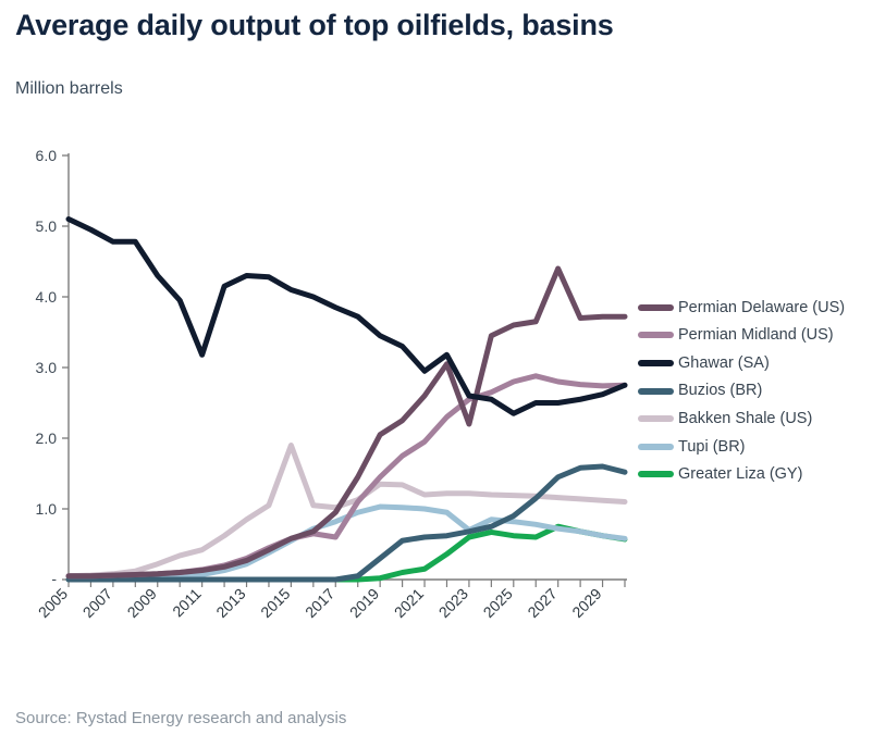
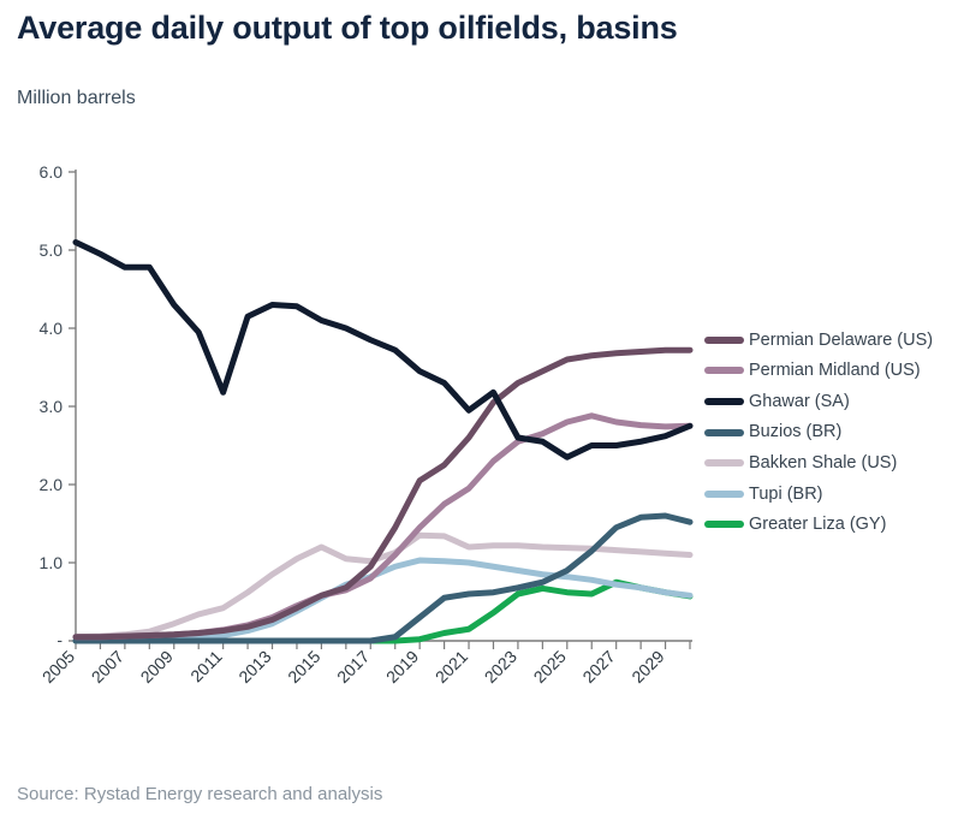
Bakken Shale (US)/2015: 1.9 -> 1.2
Permian Midland (US)/2017: 0.6 -> 0.8
Permian Delaware (US)/2023: 2.2 -> 3.3
Tupi (BR)/2023: 0.7 -> 0.9
Permian Delaware (US)/2027: 4.4 -> 3.7
